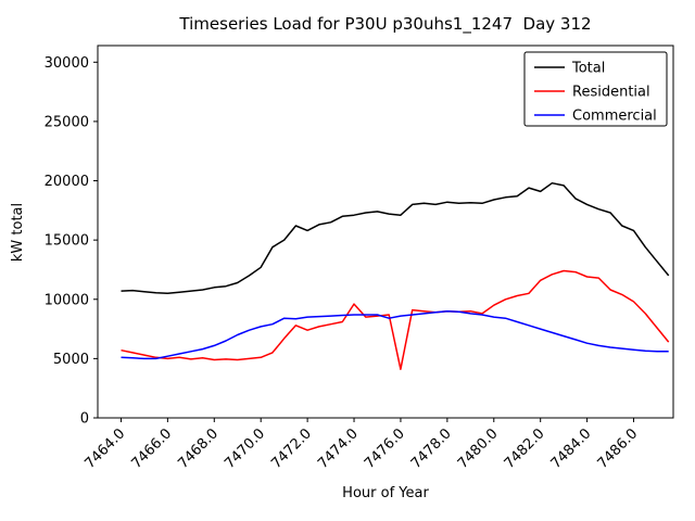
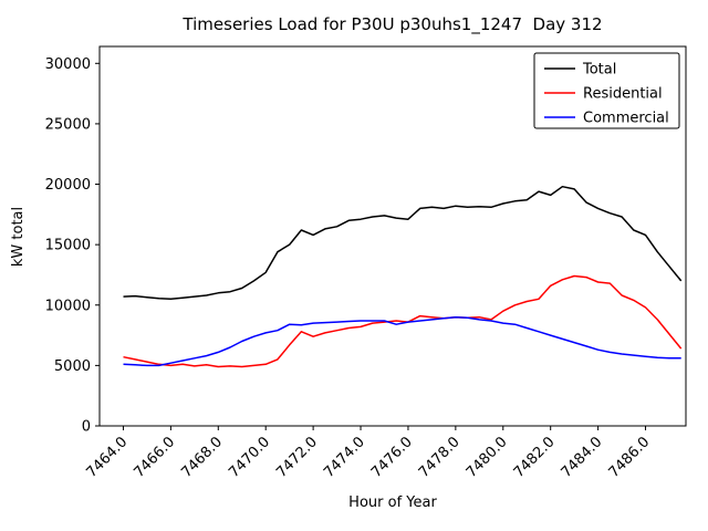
Residential/7474.0: 9600 -> 8200
Residential/7476.0: 4100 -> 8600
